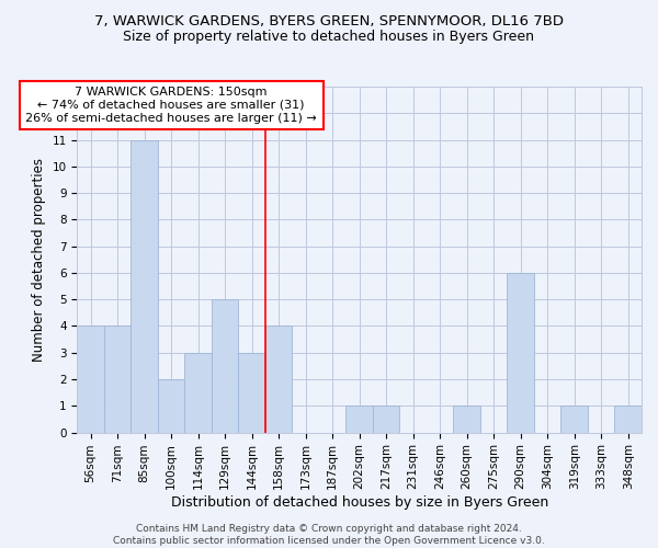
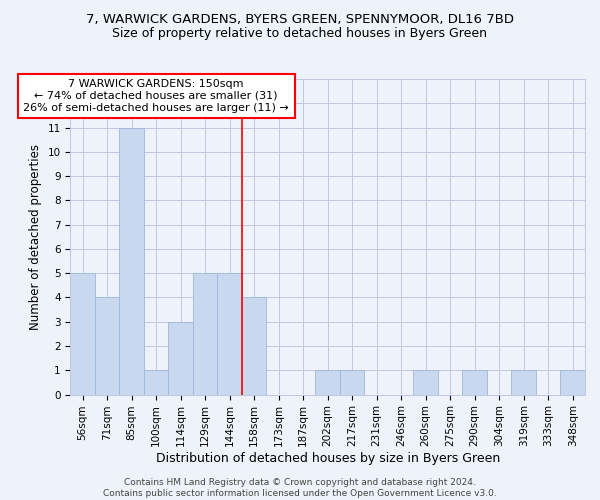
56sqm: 4 -> 5
100sqm: 2 -> 1
144sqm: 3 -> 5
290sqm: 6 -> 1
